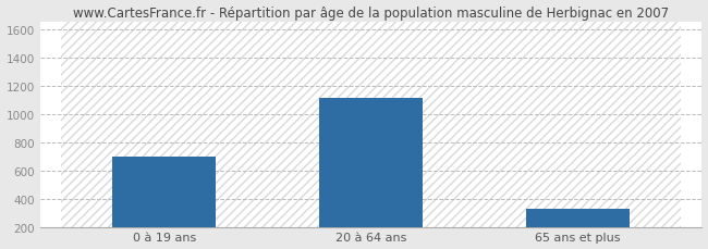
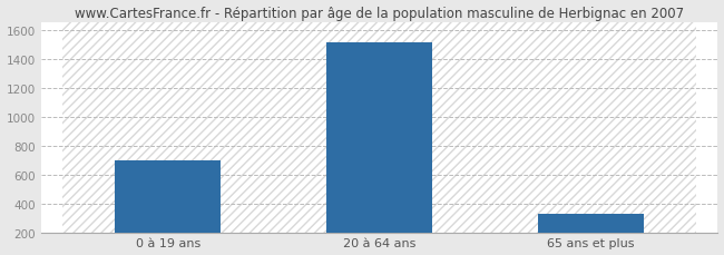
20 à 64 ans: 1110 -> 1510
